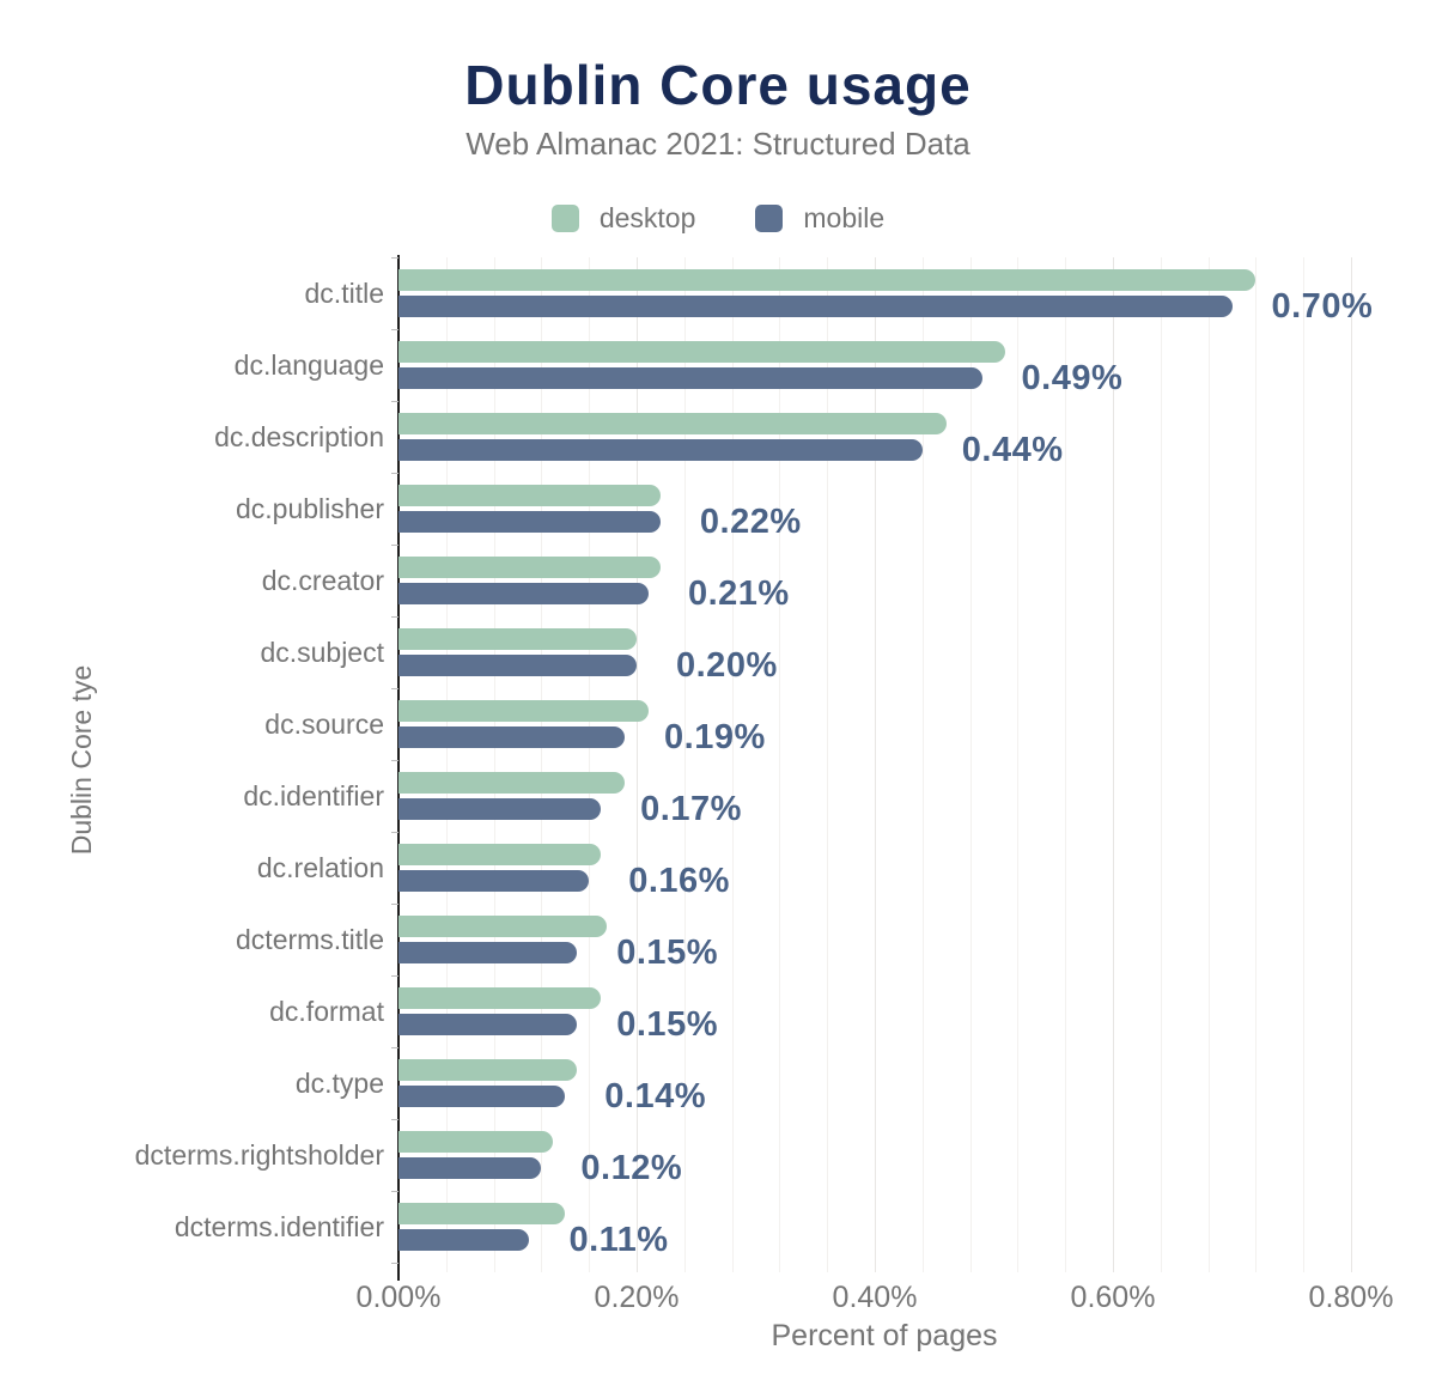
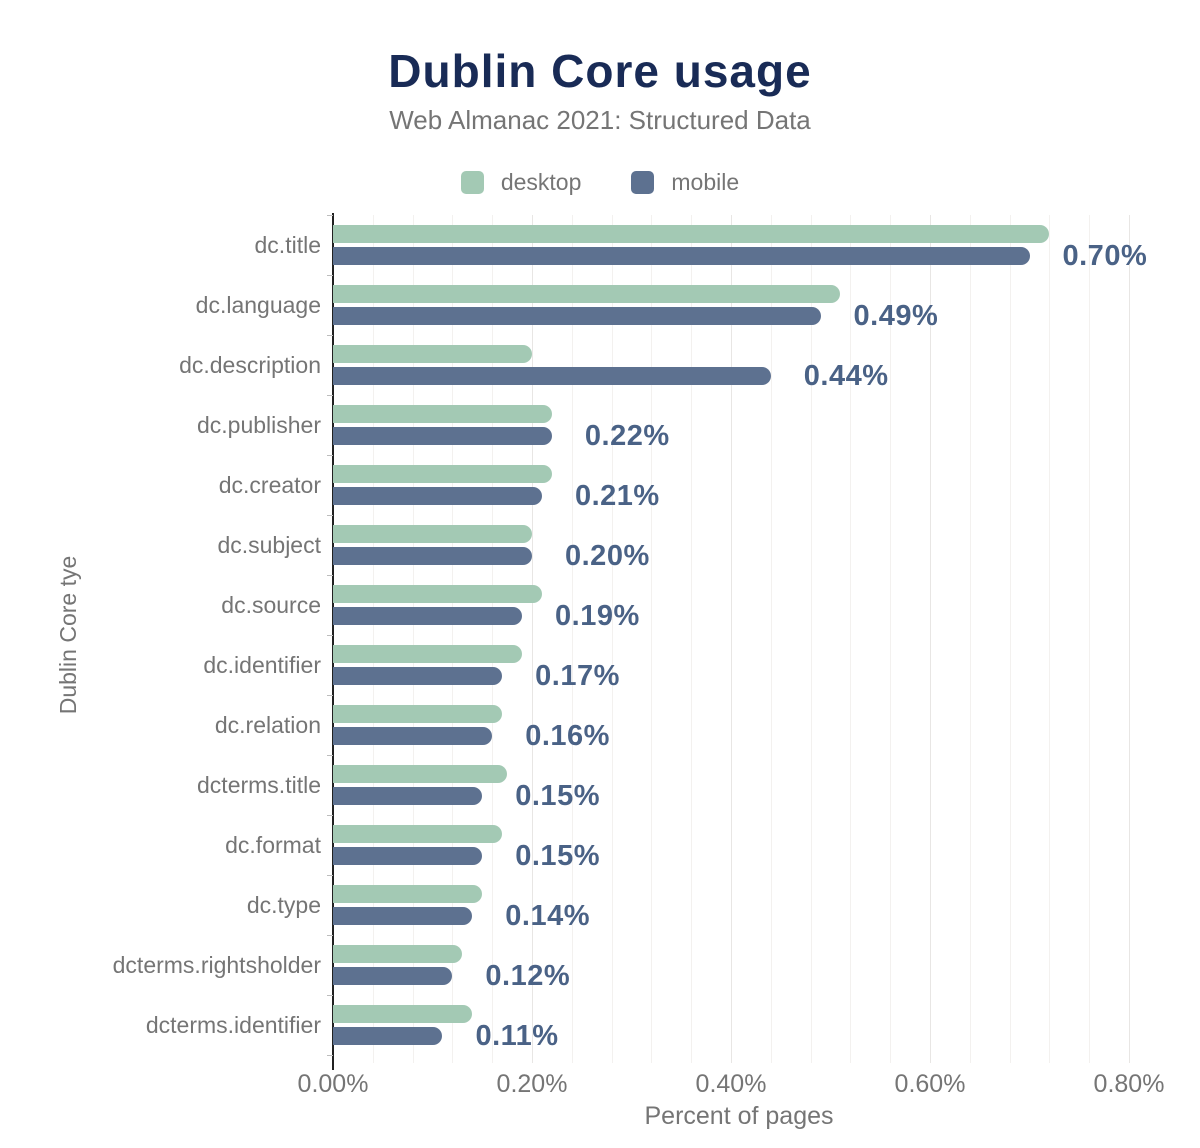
desktop/dc.description: 0.46% -> 0.20%
